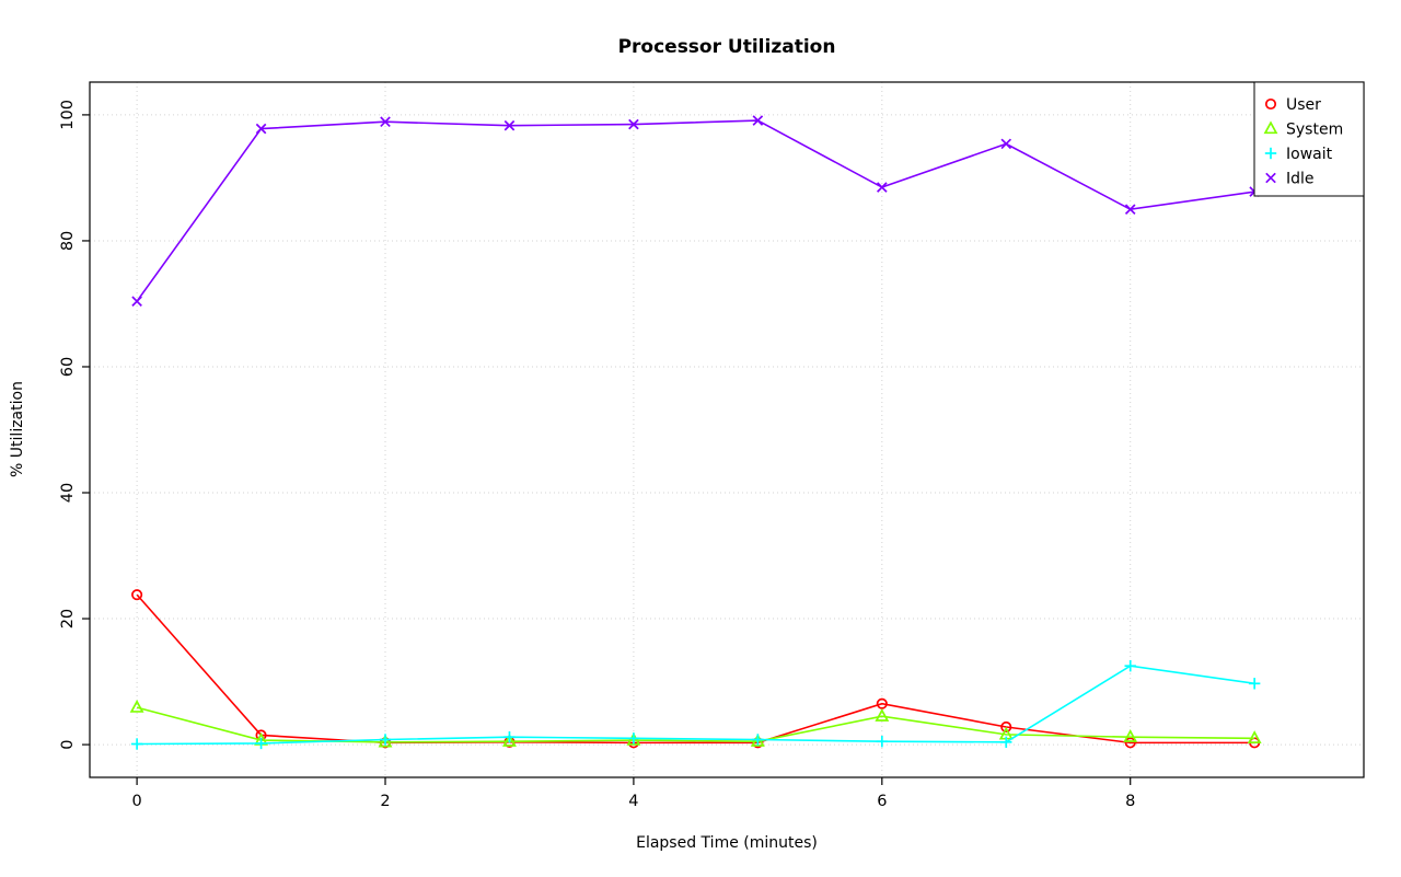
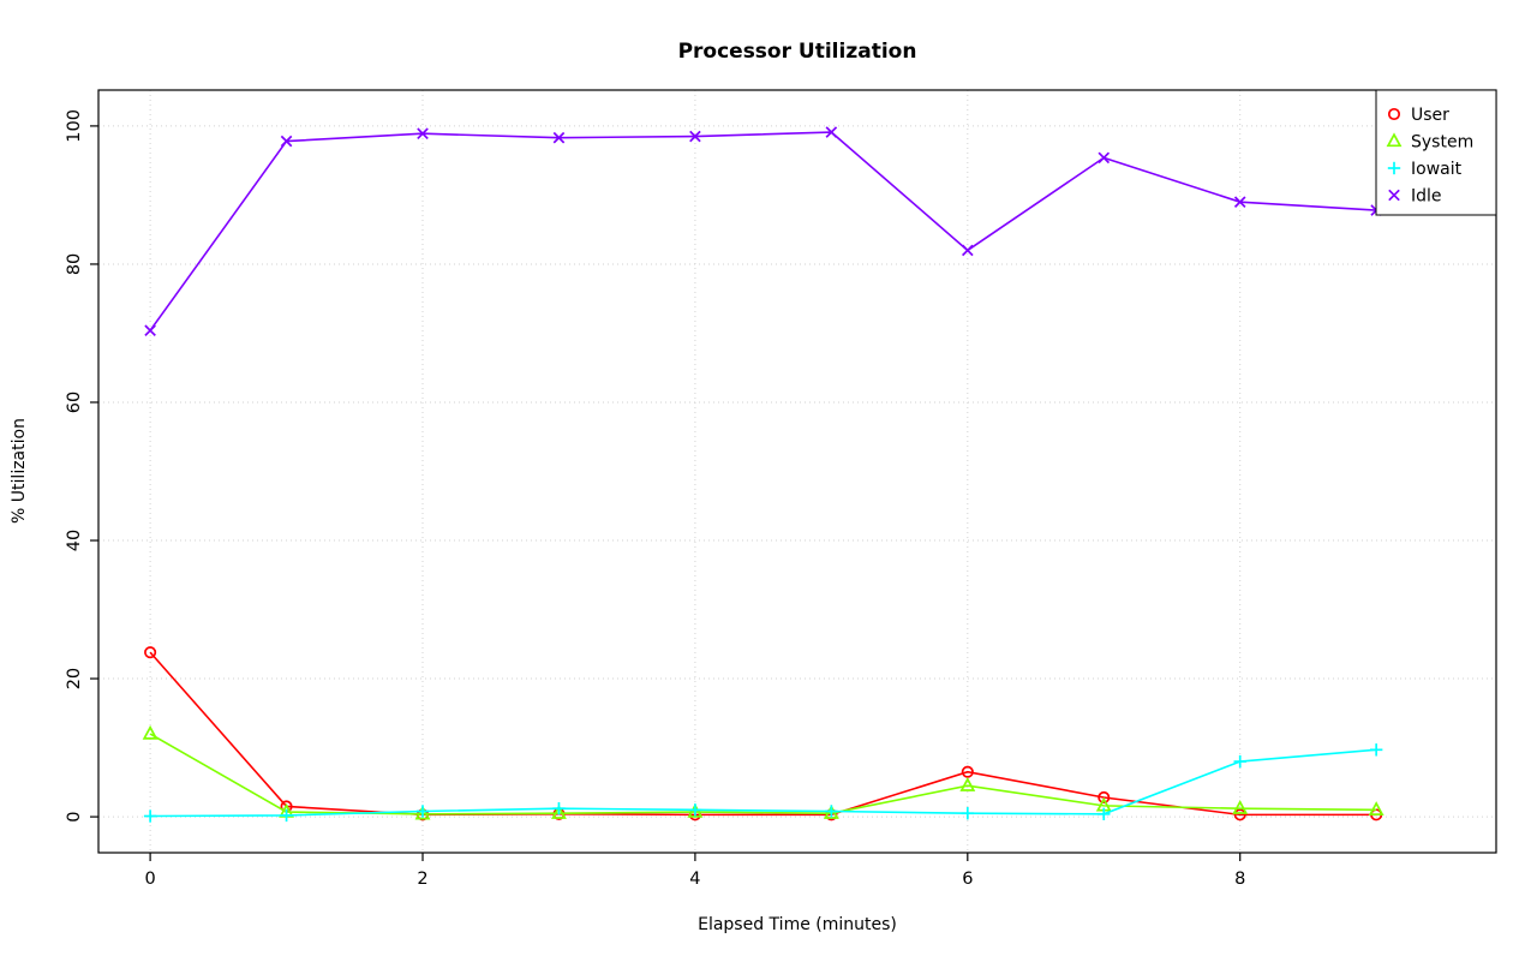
System/0: 6 -> 12
Idle/6: 88 -> 82
Iowait/8: 12 -> 8
Idle/8: 85 -> 89
